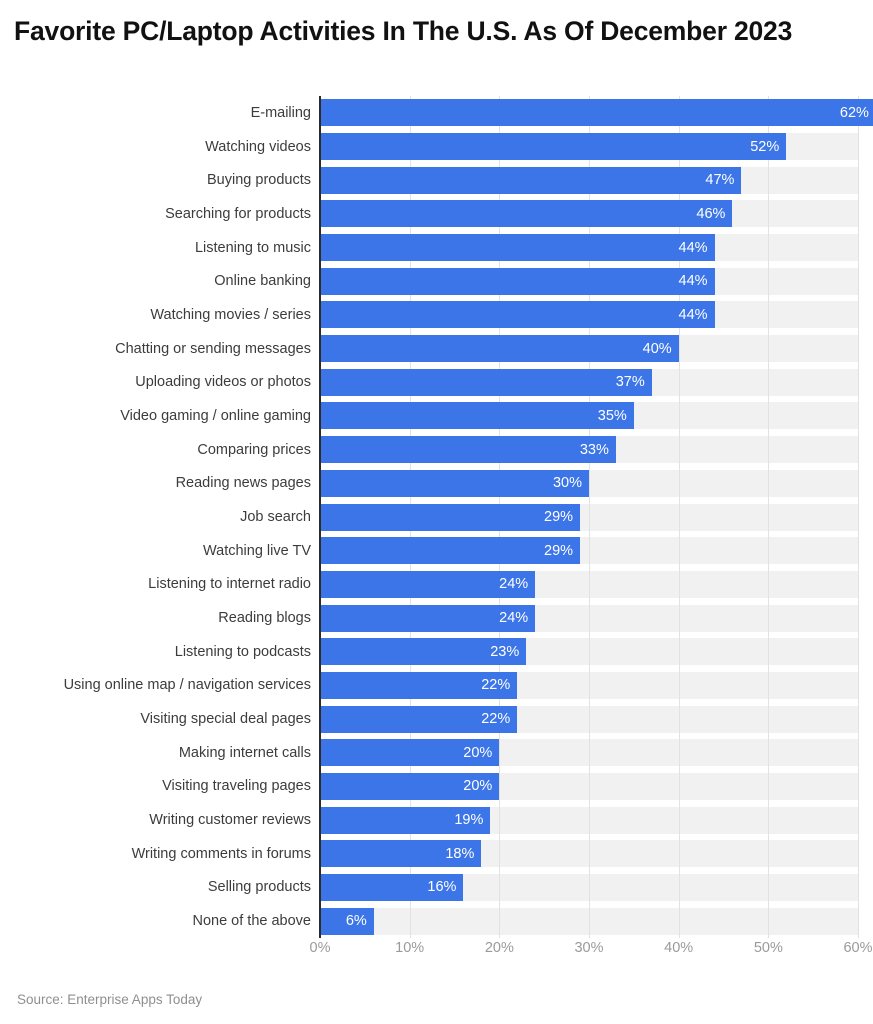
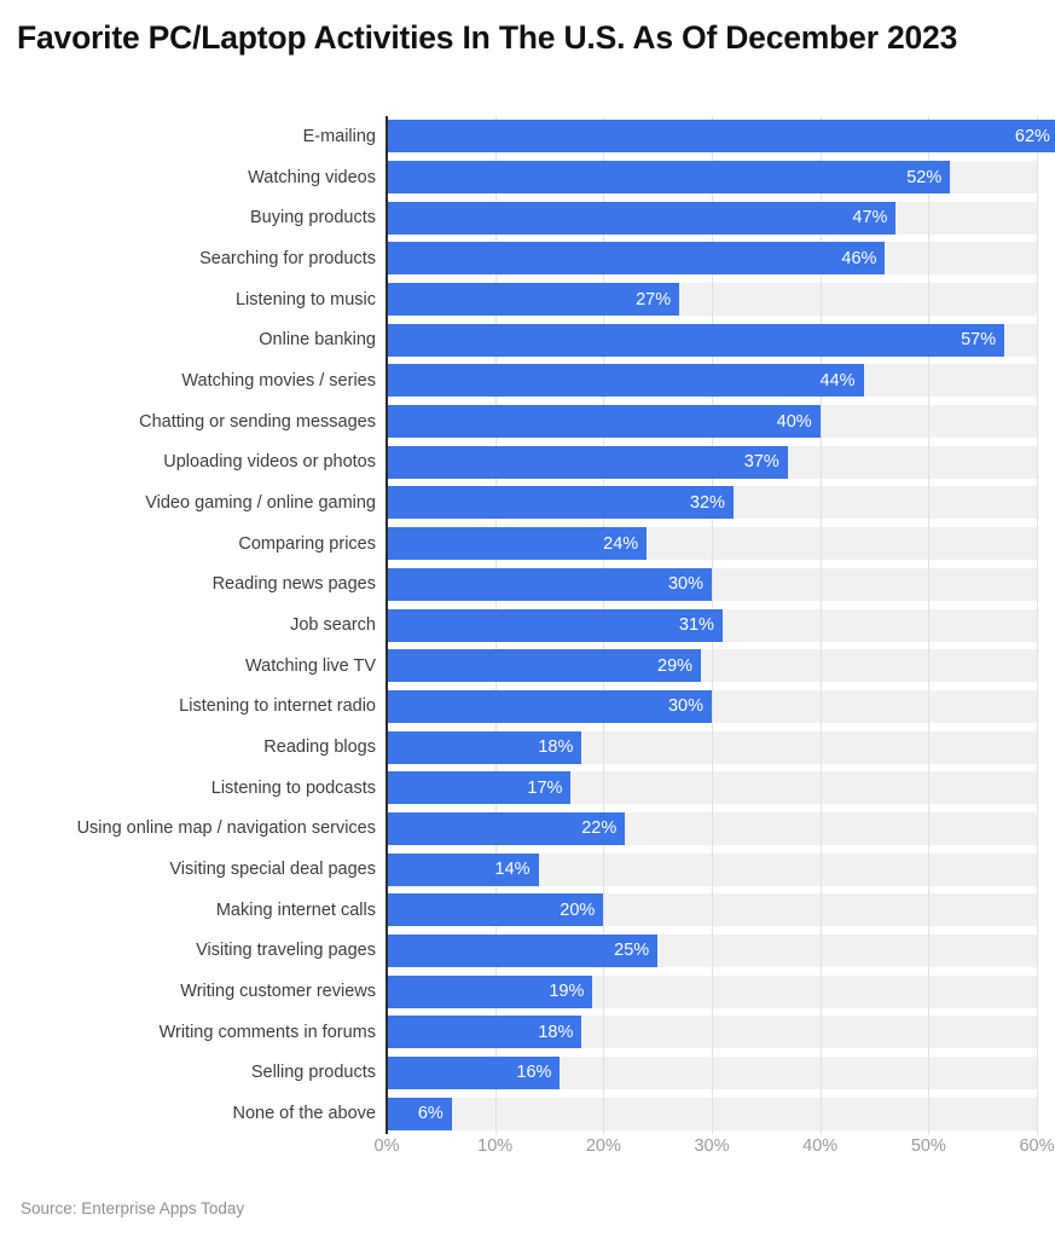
Listening to music: 44% -> 27%
Online banking: 44% -> 57%
Video gaming / online gaming: 35% -> 32%
Comparing prices: 33% -> 24%
Job search: 29% -> 31%
Listening to internet radio: 24% -> 30%
Reading blogs: 24% -> 18%
Listening to podcasts: 23% -> 17%
Visiting special deal pages: 22% -> 14%
Visiting traveling pages: 20% -> 25%
